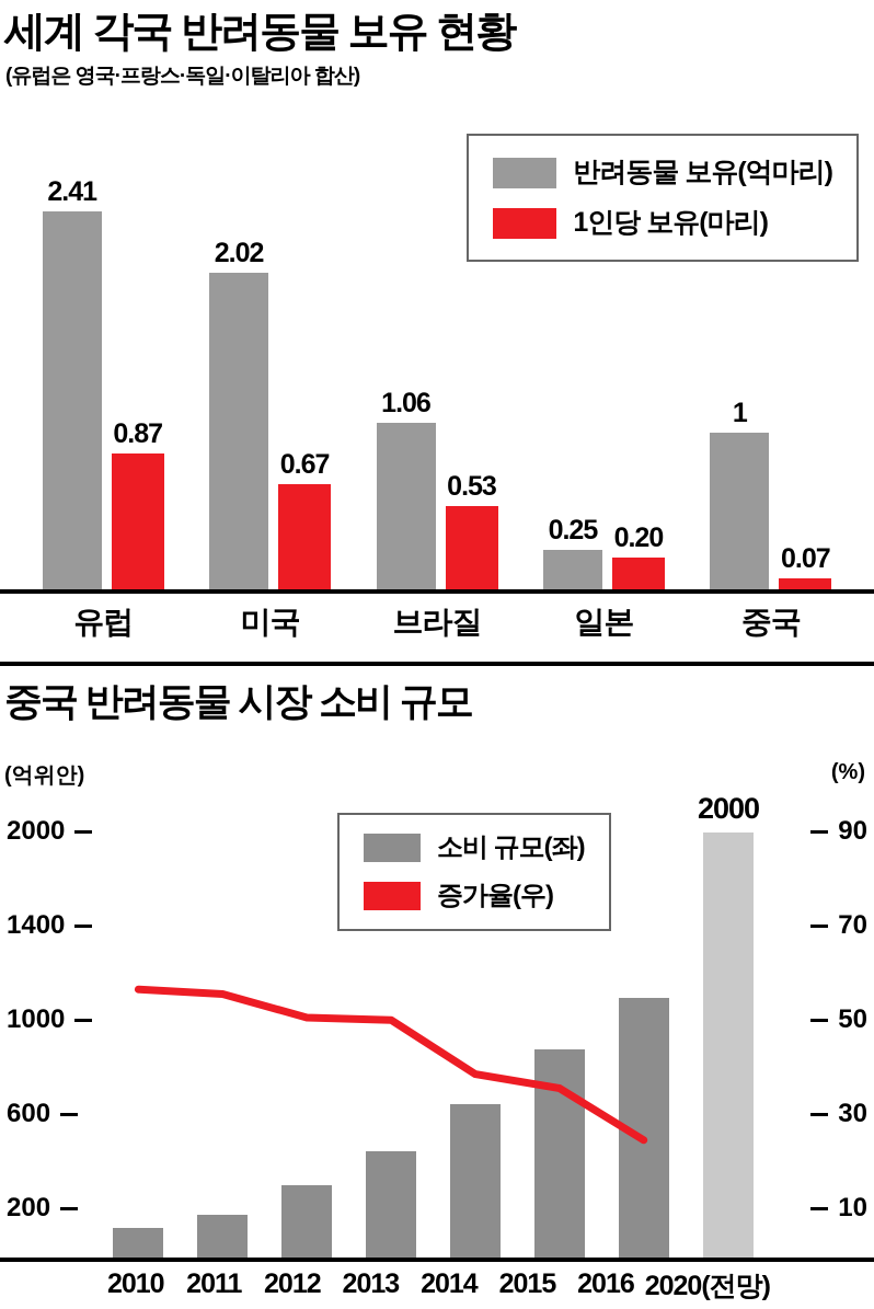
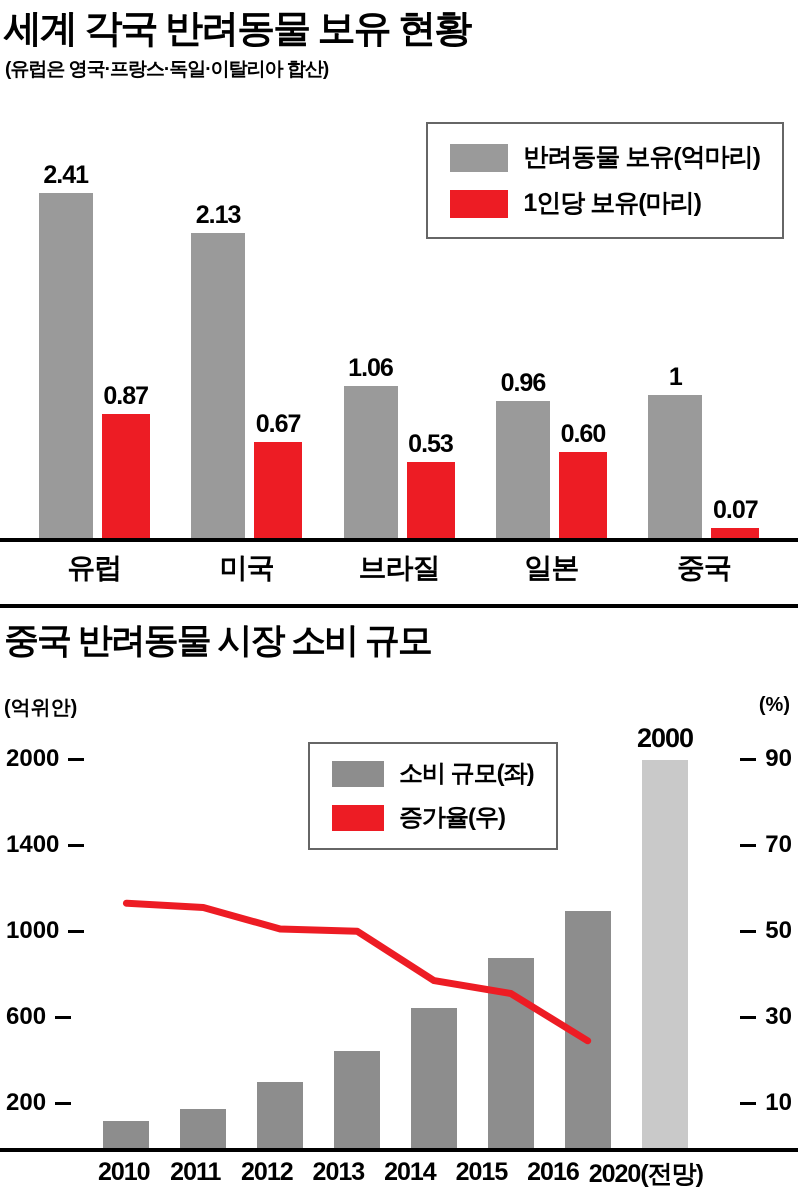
세계 각국 반려동물 보유 현황/반려동물 보유(억마리)/미국: 2.02 -> 2.13
세계 각국 반려동물 보유 현황/반려동물 보유(억마리)/일본: 0.25 -> 0.96
세계 각국 반려동물 보유 현황/1인당 보유(마리)/일본: 0.20 -> 0.60
